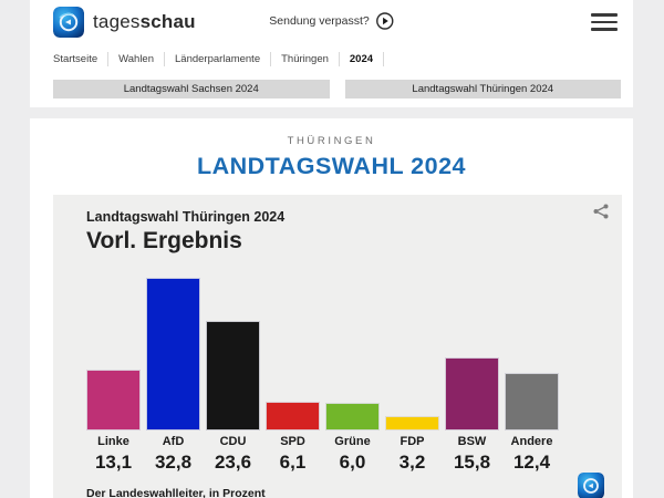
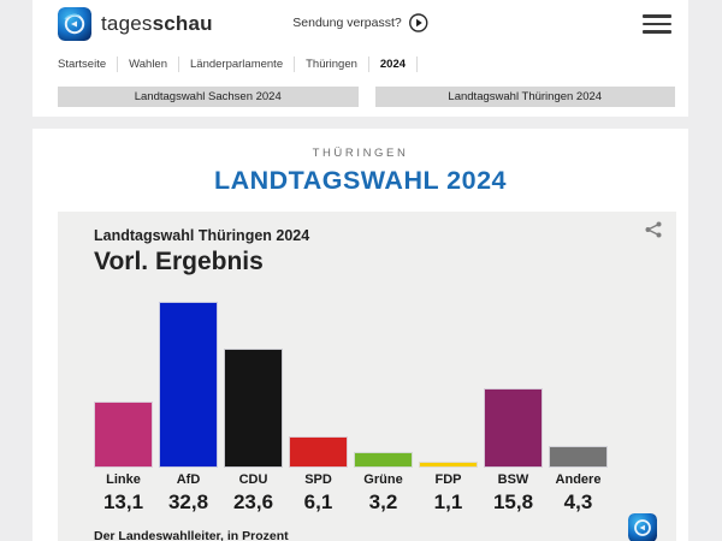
Grüne: 6,0 -> 3,2
FDP: 3,2 -> 1,1
Andere: 12,4 -> 4,3
